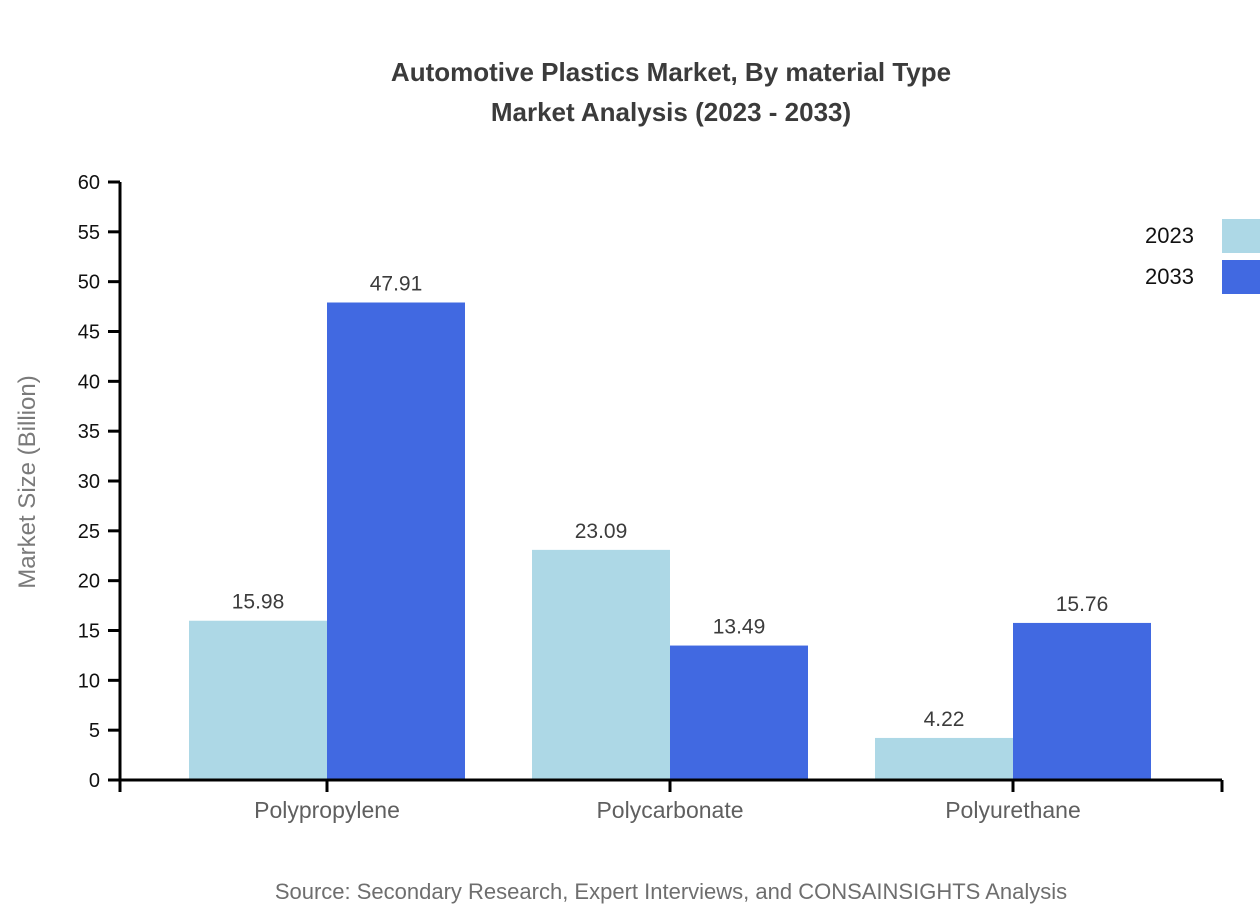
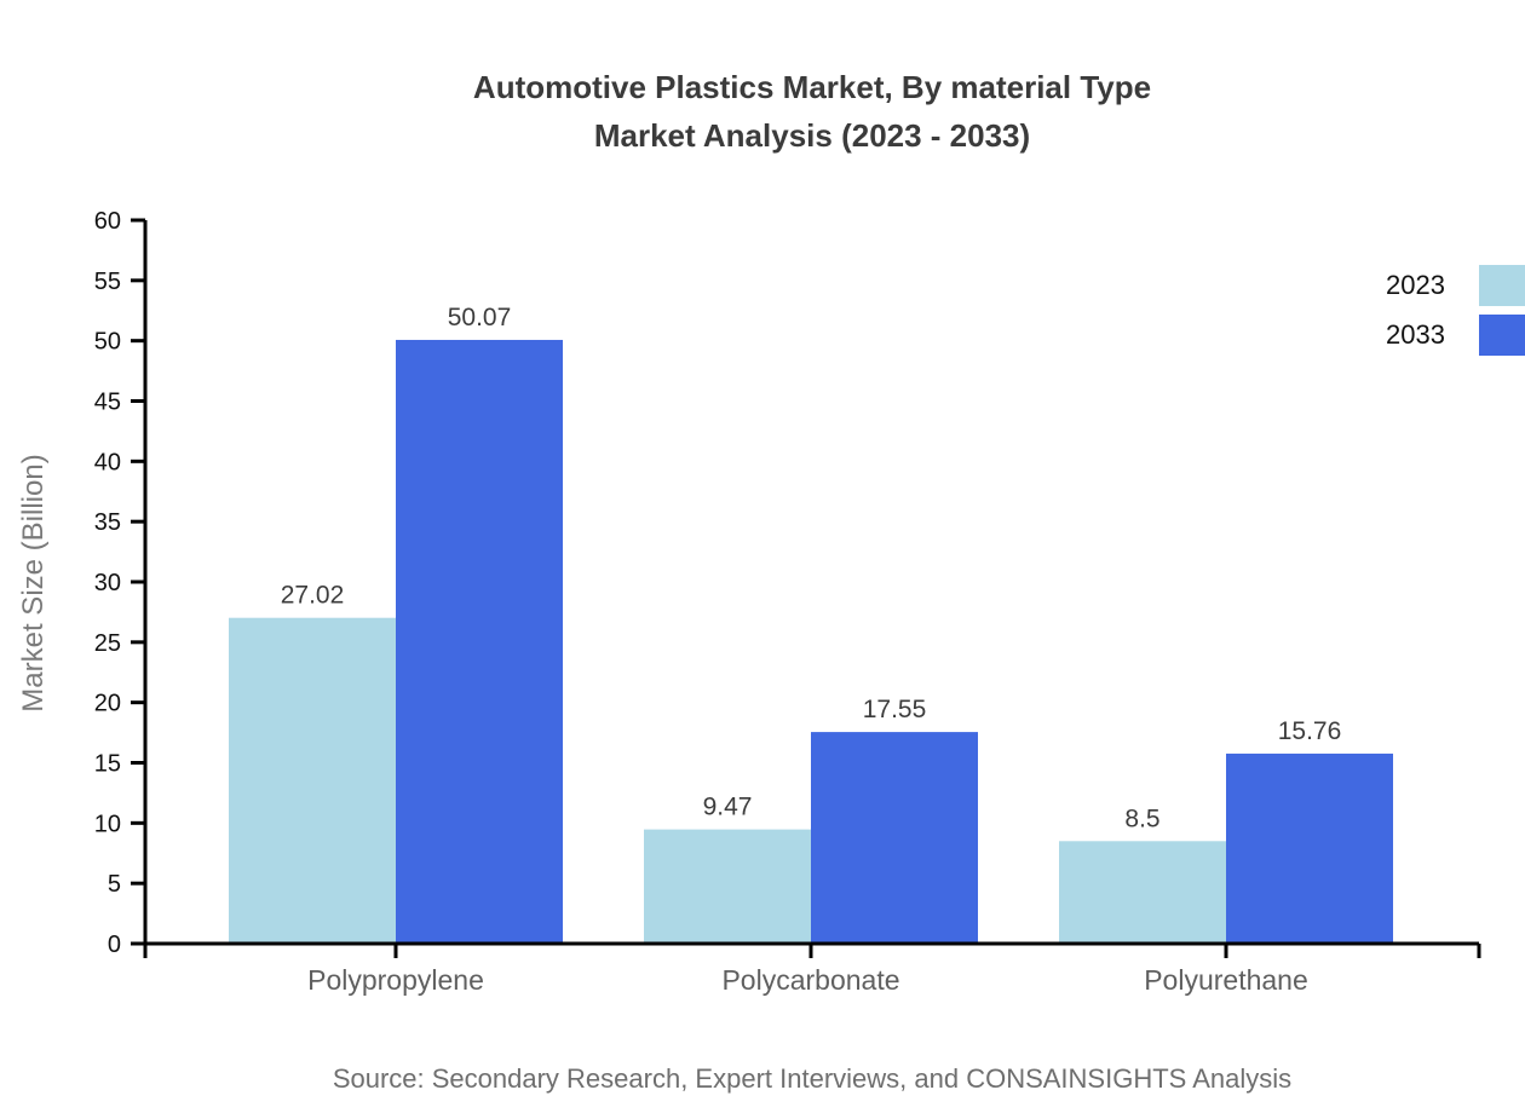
2023/Polypropylene: 15.98 -> 27.02
2033/Polypropylene: 47.91 -> 50.07
2023/Polycarbonate: 23.09 -> 9.47
2033/Polycarbonate: 13.49 -> 17.55
2023/Polyurethane: 4.22 -> 8.5
